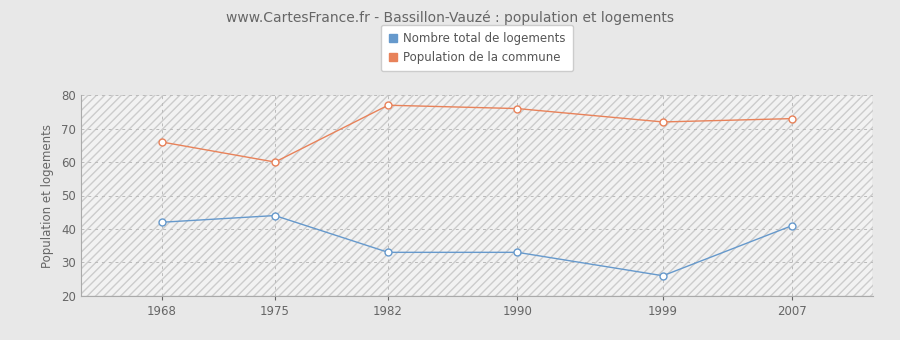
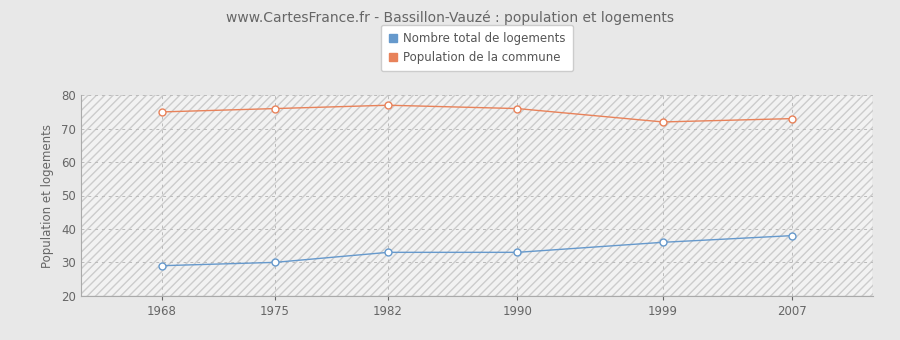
Nombre total de logements/1968: 42 -> 29
Population de la commune/1968: 66 -> 75
Nombre total de logements/1975: 44 -> 30
Population de la commune/1975: 60 -> 76
Nombre total de logements/1999: 26 -> 36
Nombre total de logements/2007: 41 -> 38
